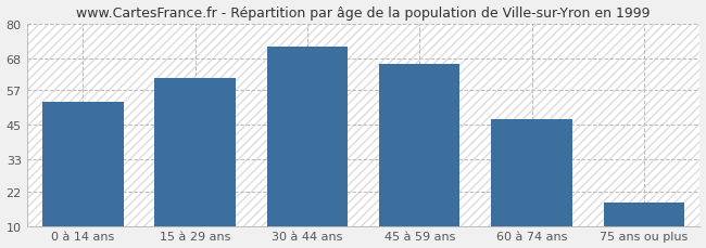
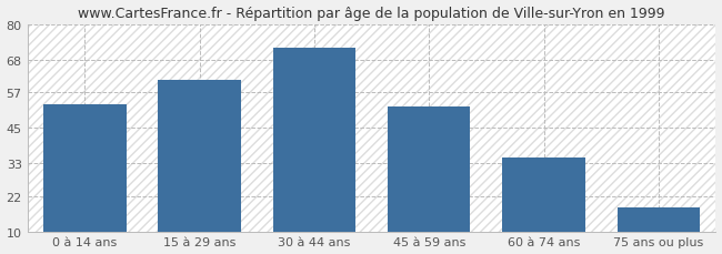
45 à 59 ans: 66 -> 52
60 à 74 ans: 47 -> 35
